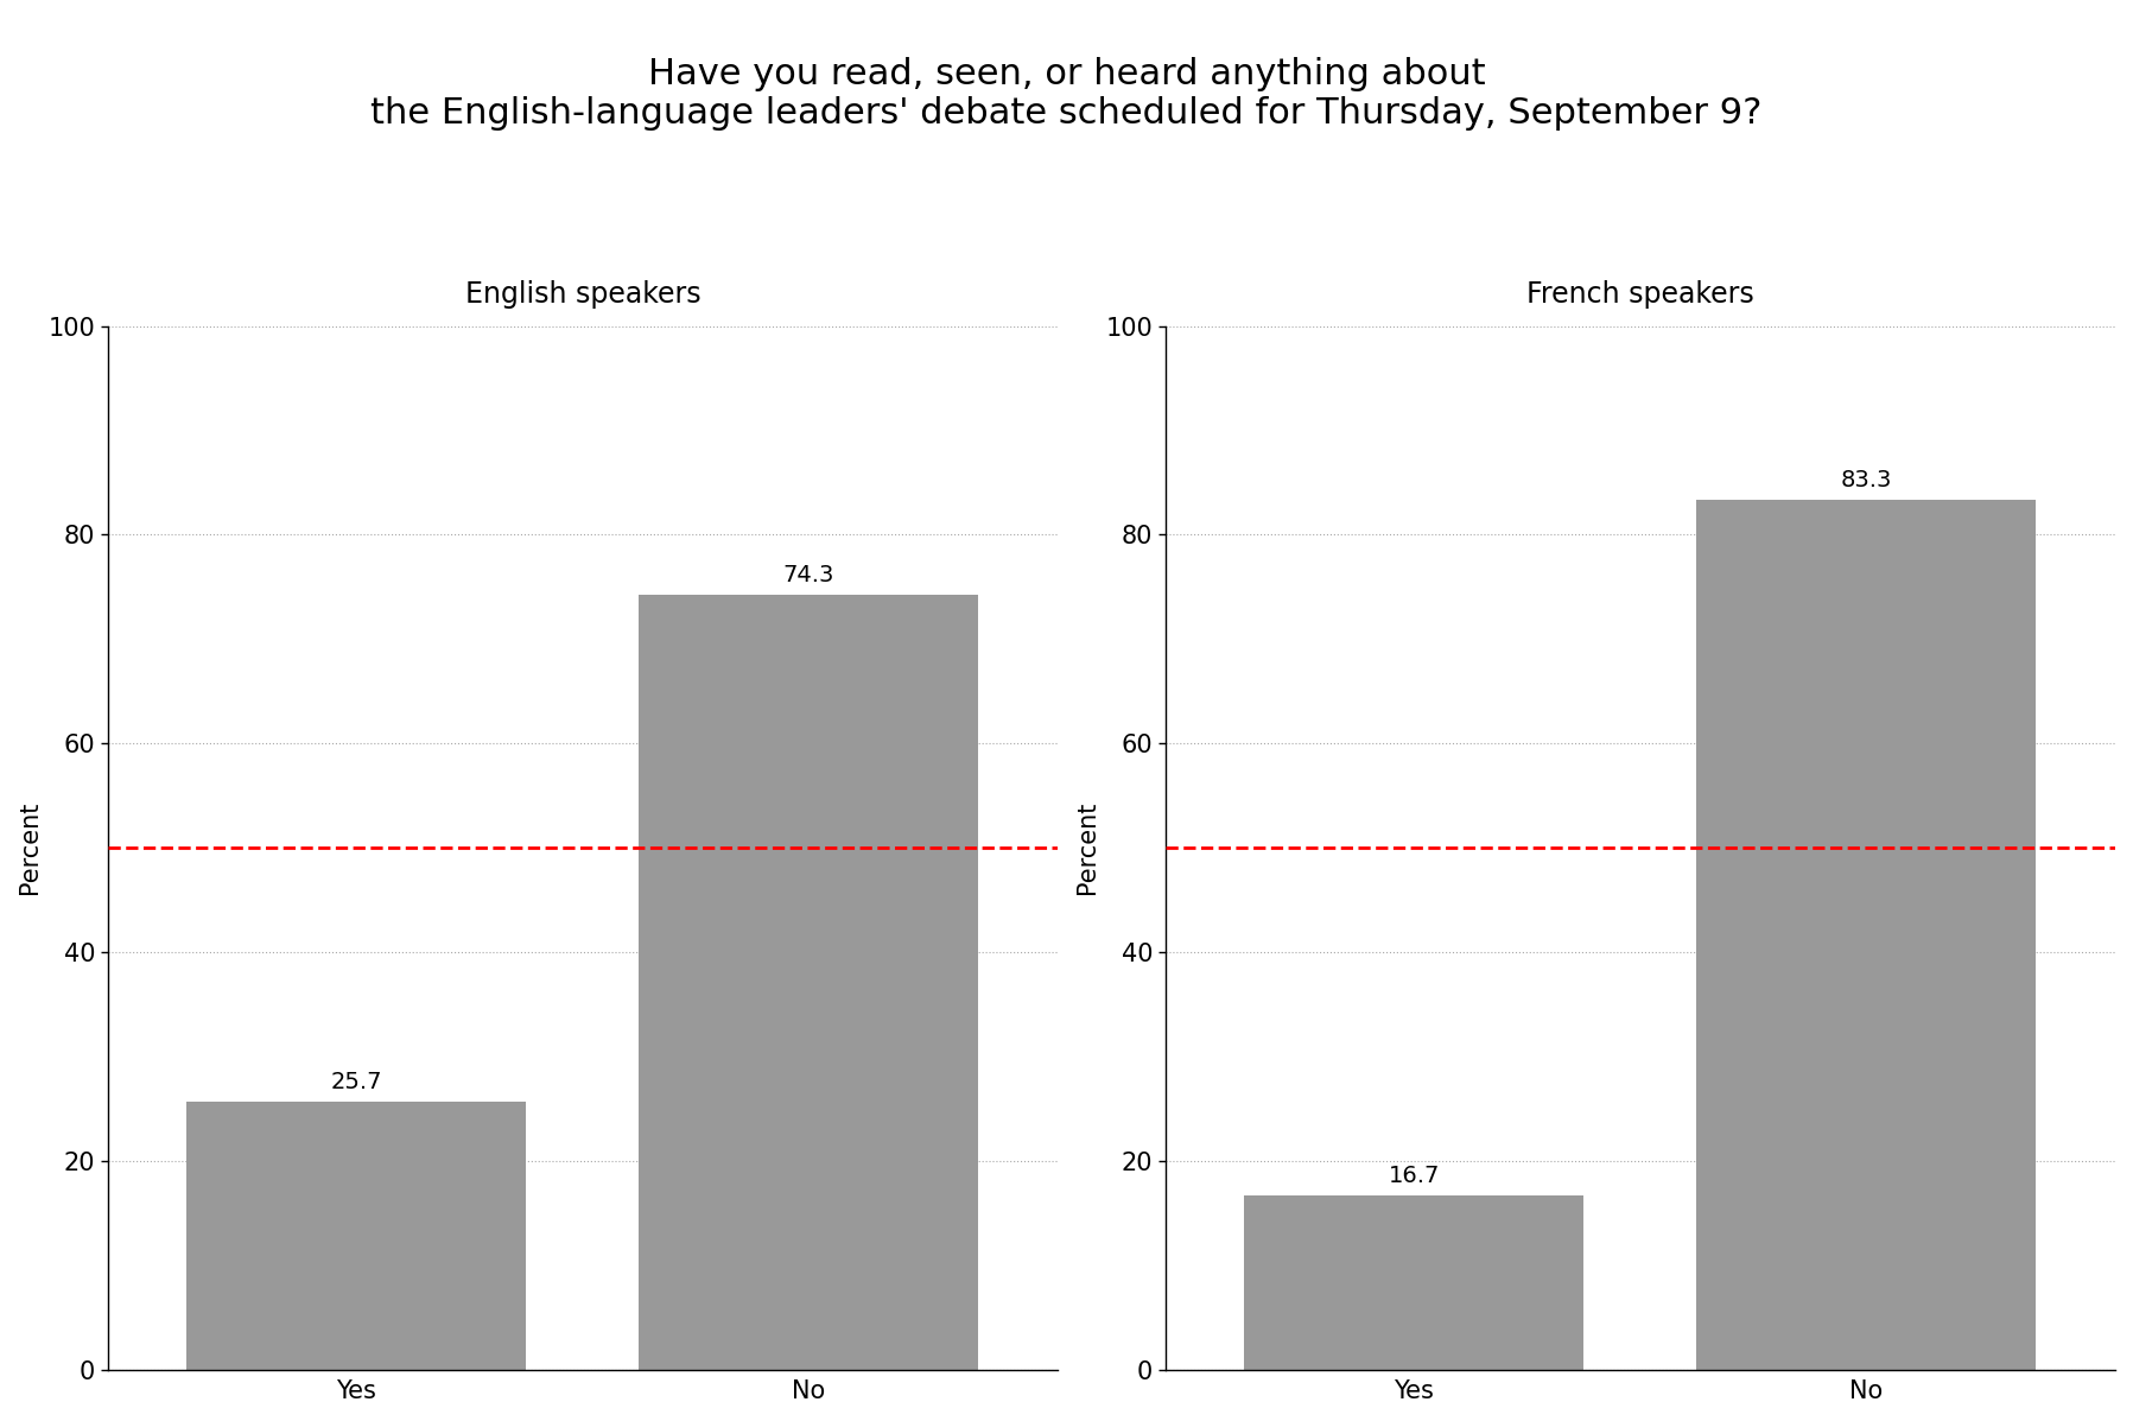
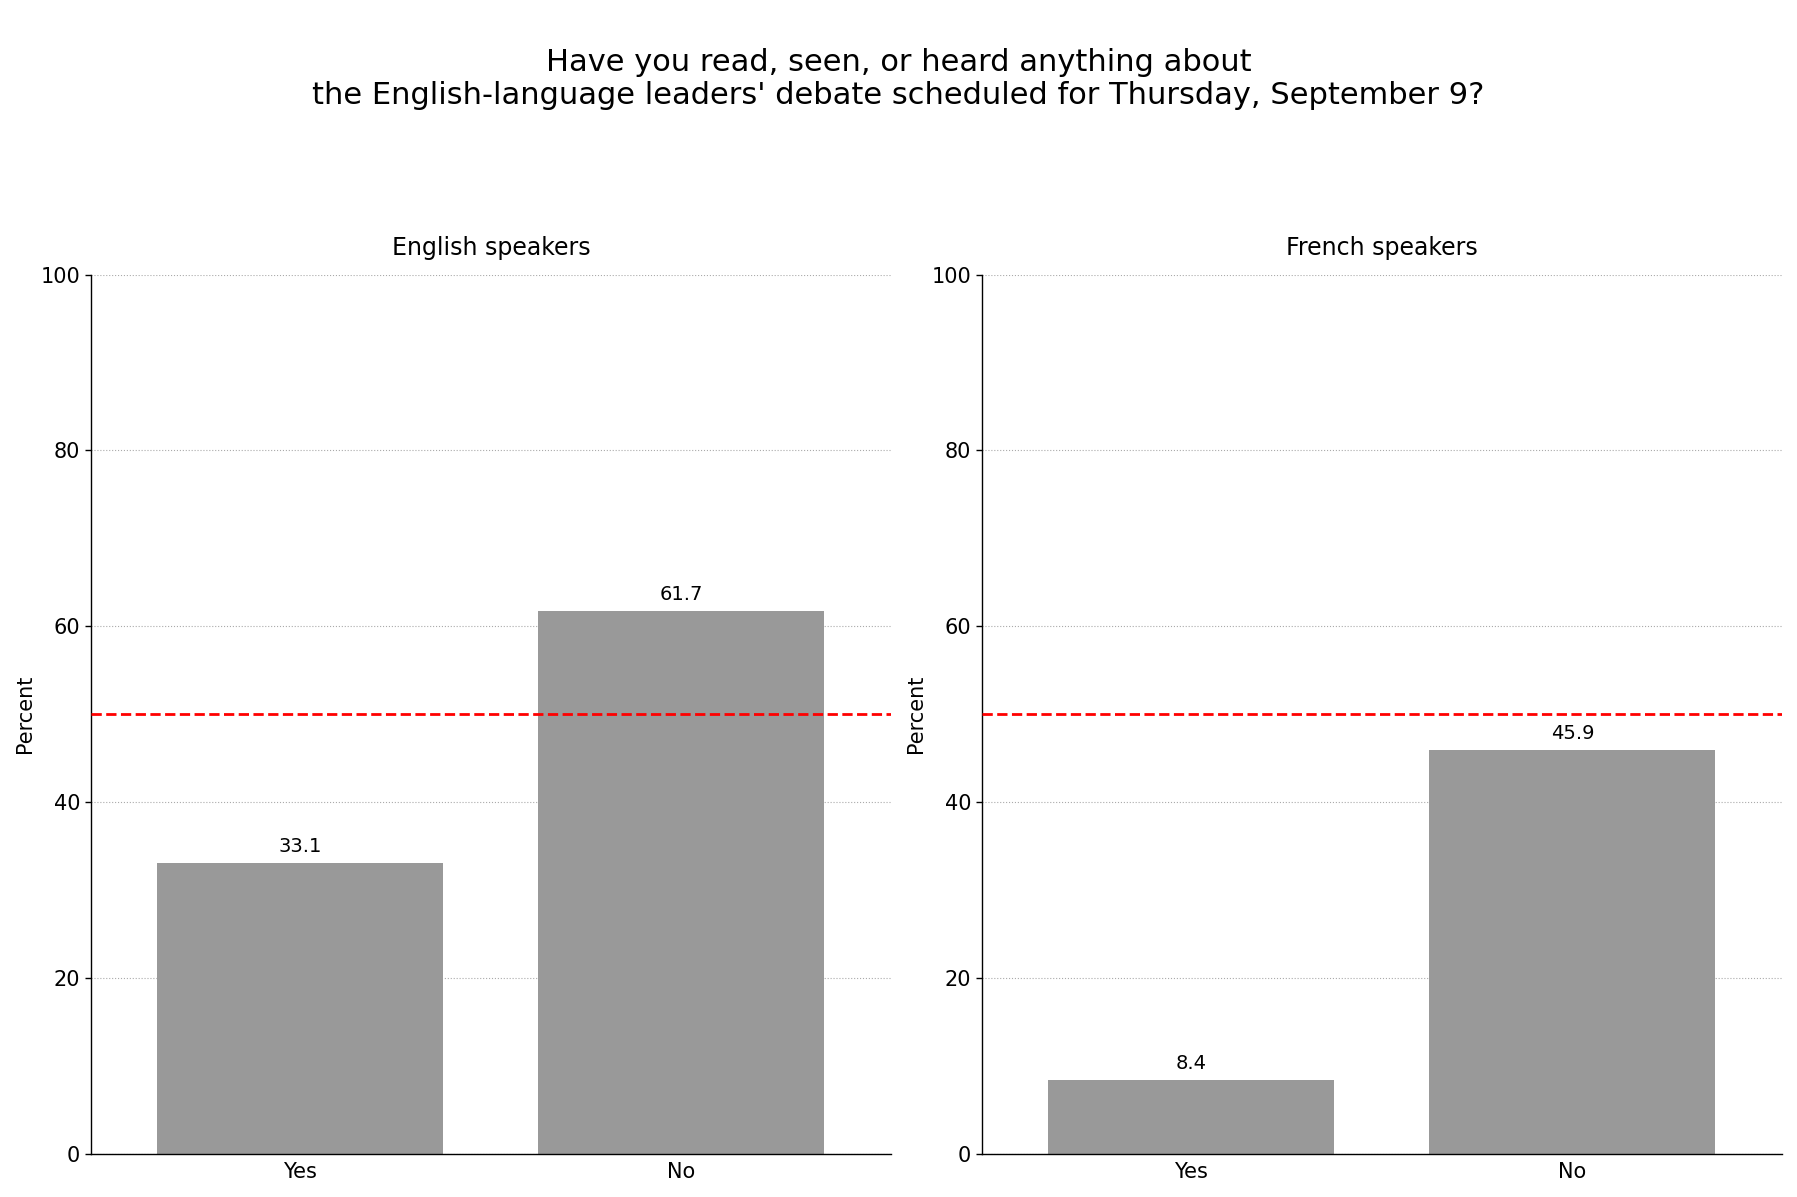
English speakers/Yes: 25.7 -> 33.1
English speakers/No: 74.3 -> 61.7
French speakers/Yes: 16.7 -> 8.4
French speakers/No: 83.3 -> 45.9
